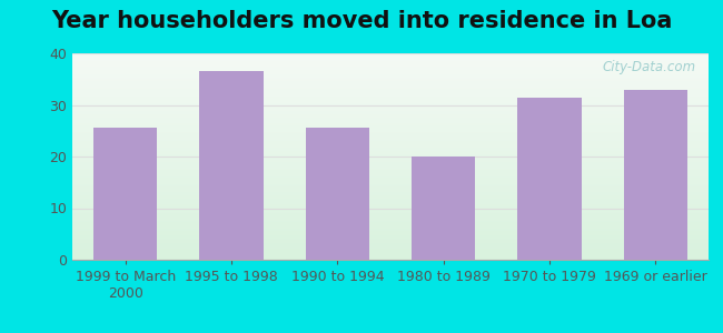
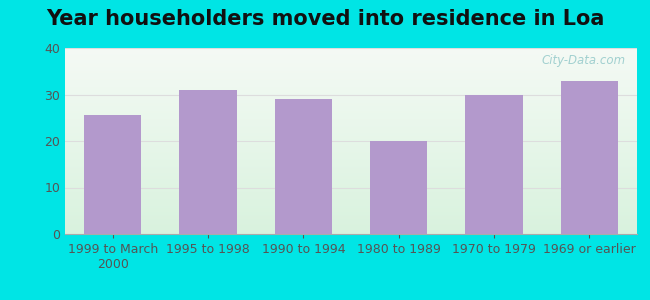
1995 to 1998: 36.5 -> 31.0
1990 to 1994: 25.5 -> 29.0
1970 to 1979: 31.5 -> 30.0
